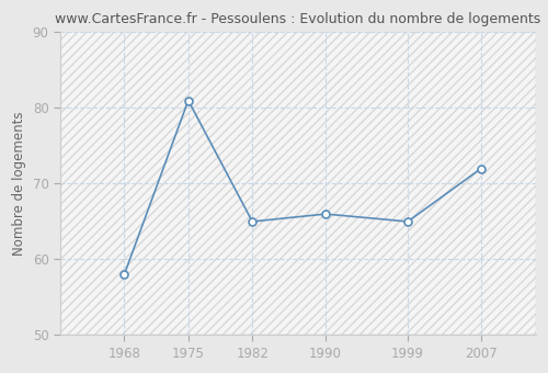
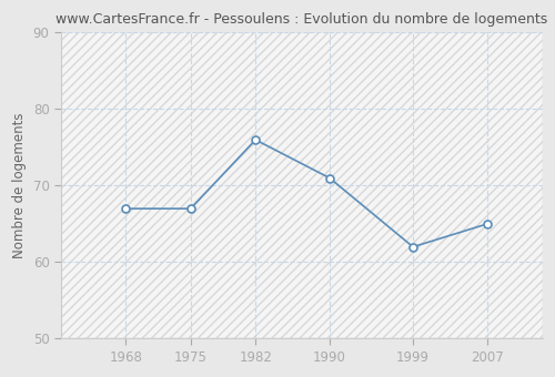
1968: 58 -> 67
1975: 81 -> 67
1982: 65 -> 76
1990: 66 -> 71
1999: 65 -> 62
2007: 72 -> 65
